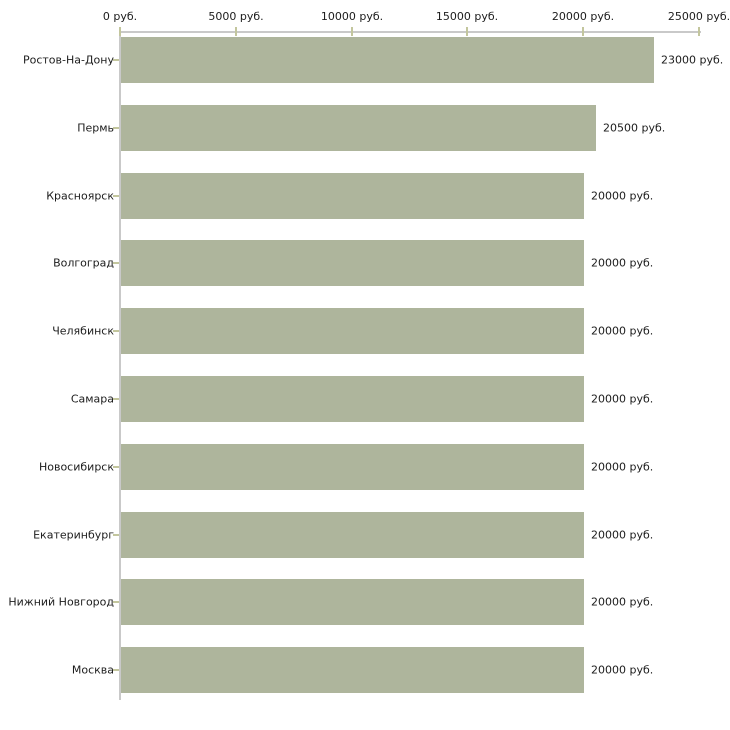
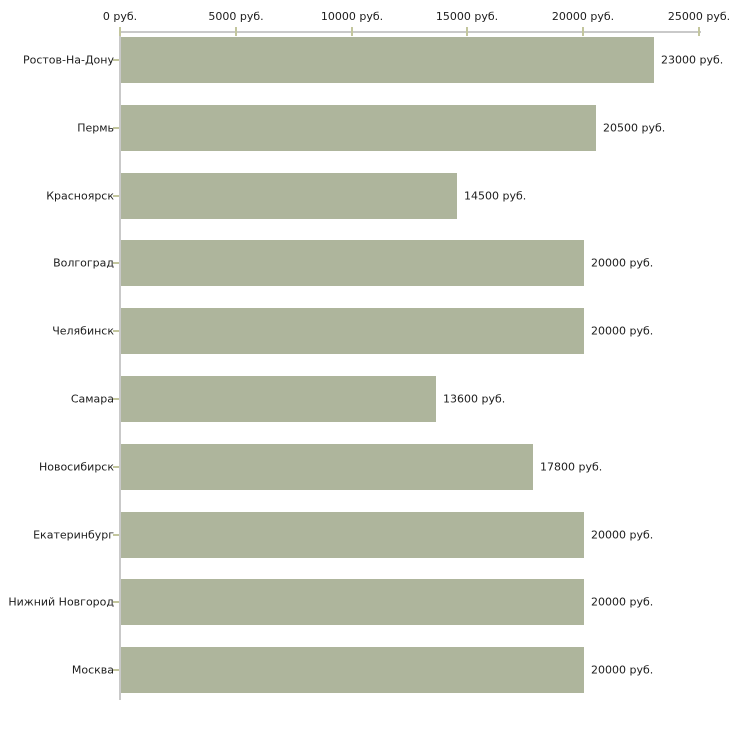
Красноярск: 20000 -> 14500
Самара: 20000 -> 13600
Новосибирск: 20000 -> 17800
